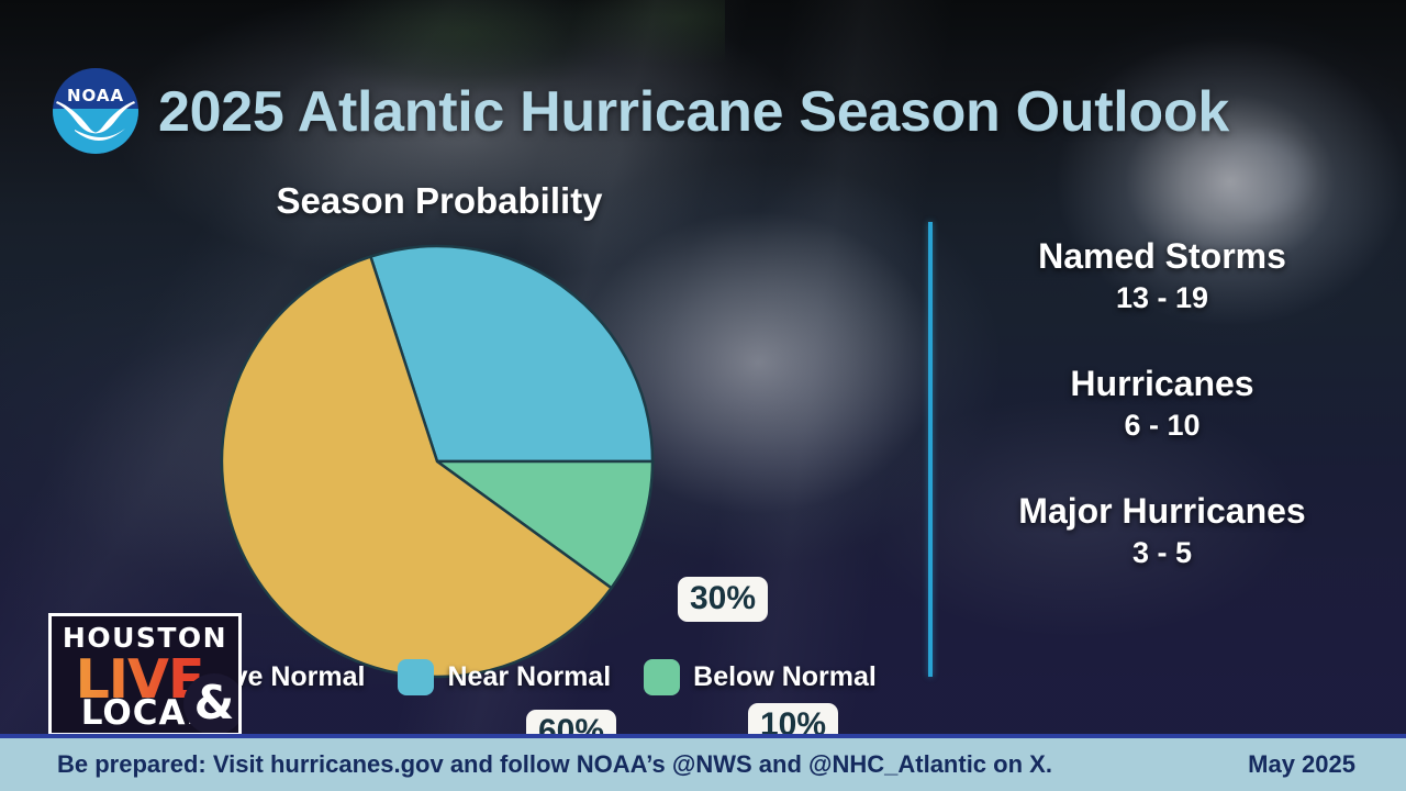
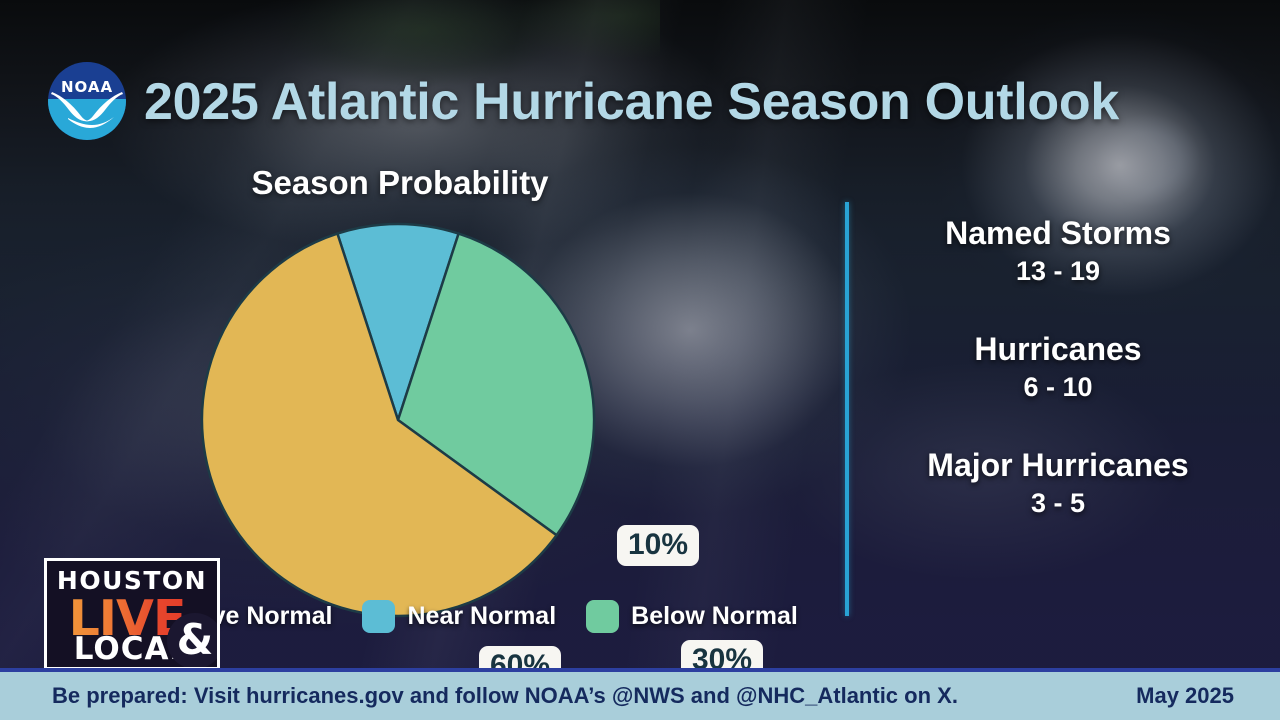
Near Normal: 30% -> 10%
Below Normal: 10% -> 30%
